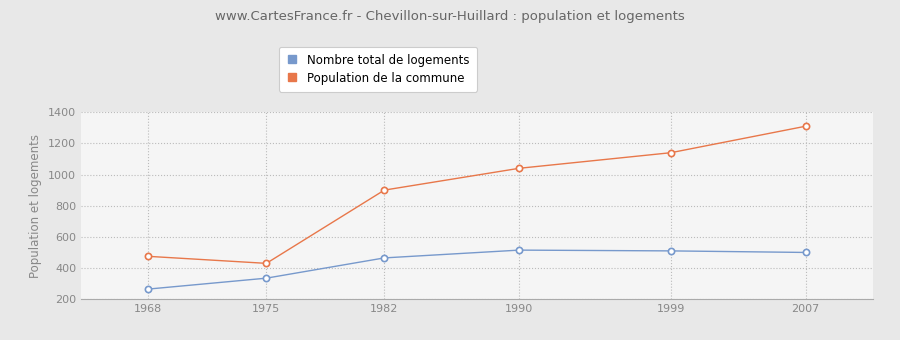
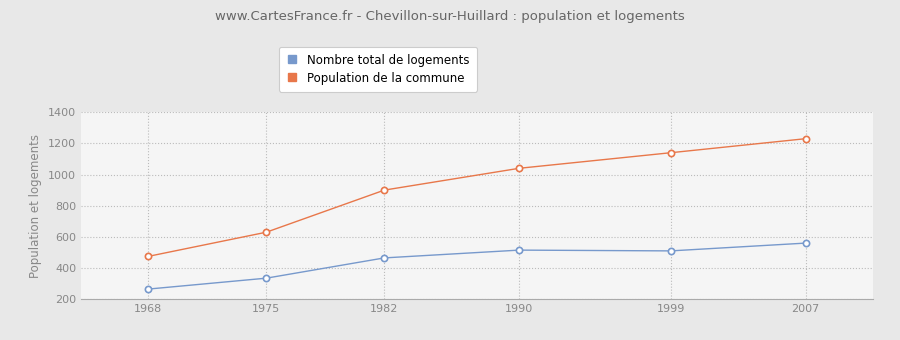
Population de la commune/1975: 430 -> 630
Nombre total de logements/2007: 500 -> 560
Population de la commune/2007: 1310 -> 1230
